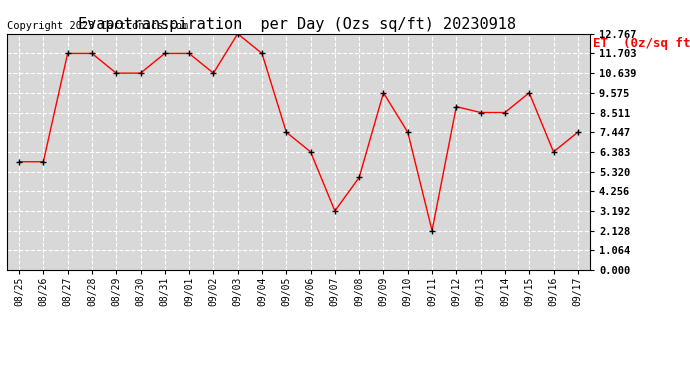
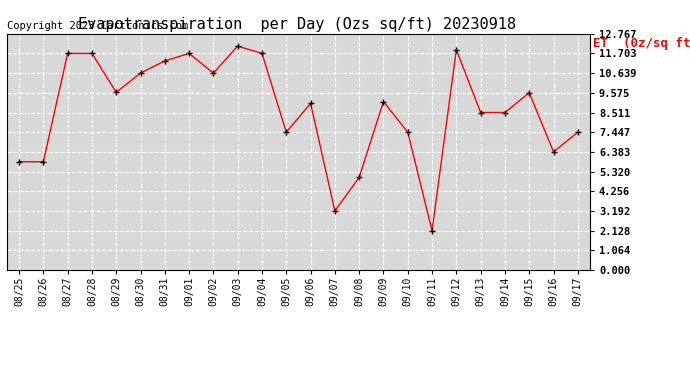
08/29: 10.6 -> 9.6
08/31: 11.7 -> 11.3
09/03: 12.8 -> 12.1
09/06: 6.4 -> 9.0
09/09: 9.6 -> 9.1
09/12: 8.8 -> 11.9
